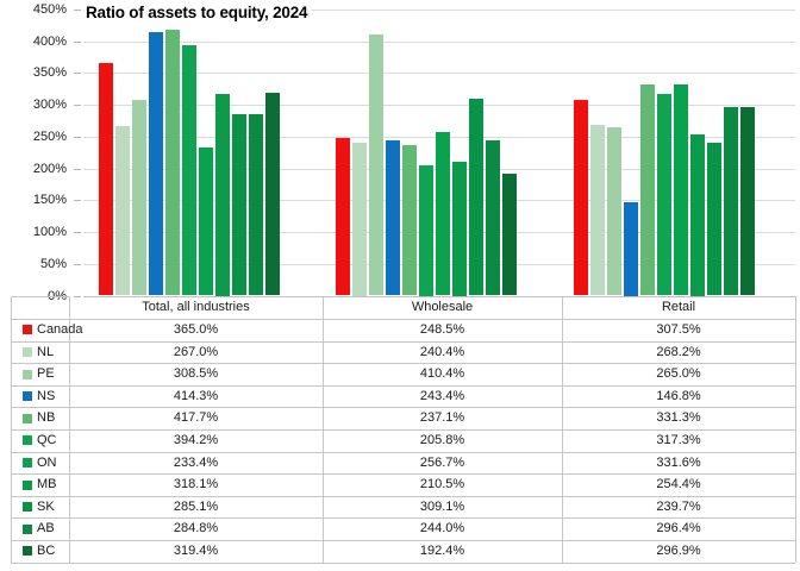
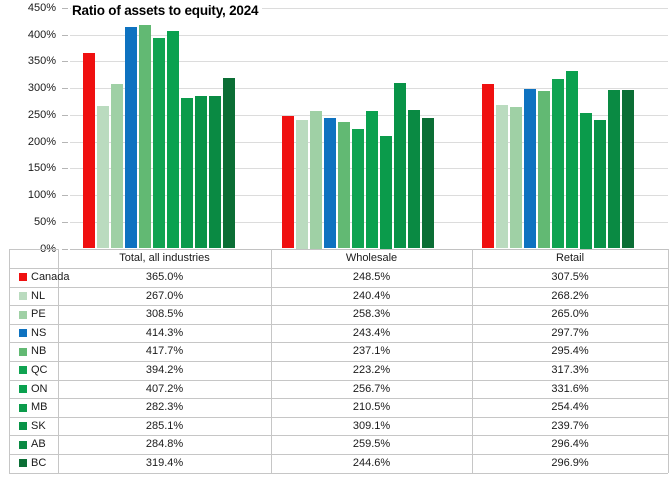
ON/Total, all industries: 233.4% -> 407.2%
MB/Total, all industries: 318.1% -> 282.3%
PE/Wholesale: 410.4% -> 258.3%
QC/Wholesale: 205.8% -> 223.2%
AB/Wholesale: 244.0% -> 259.5%
BC/Wholesale: 192.4% -> 244.6%
NS/Retail: 146.8% -> 297.7%
NB/Retail: 331.3% -> 295.4%
